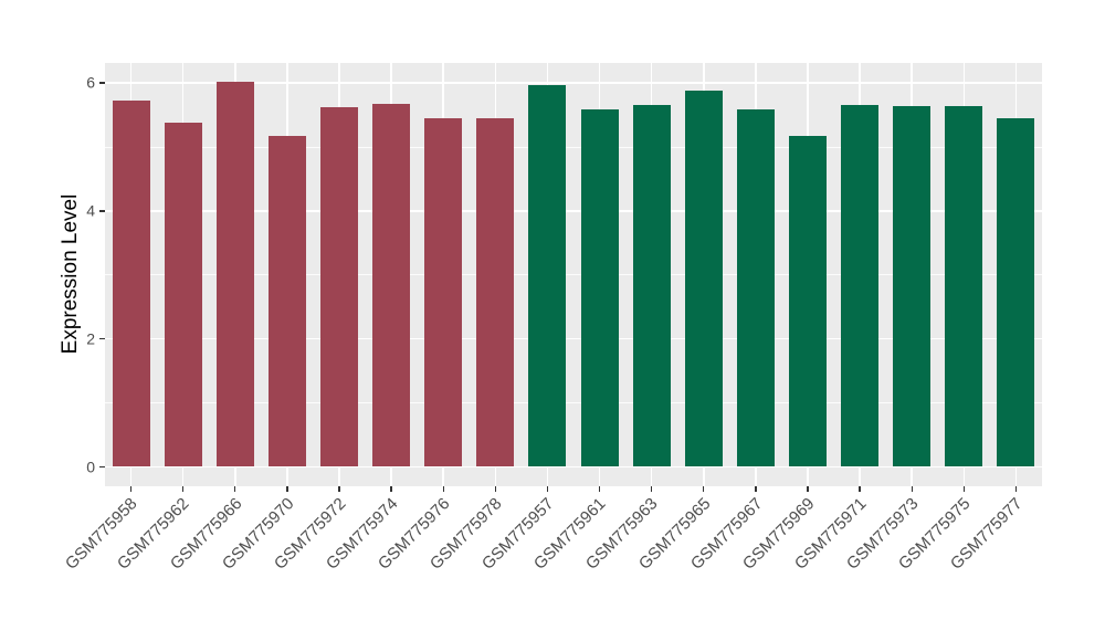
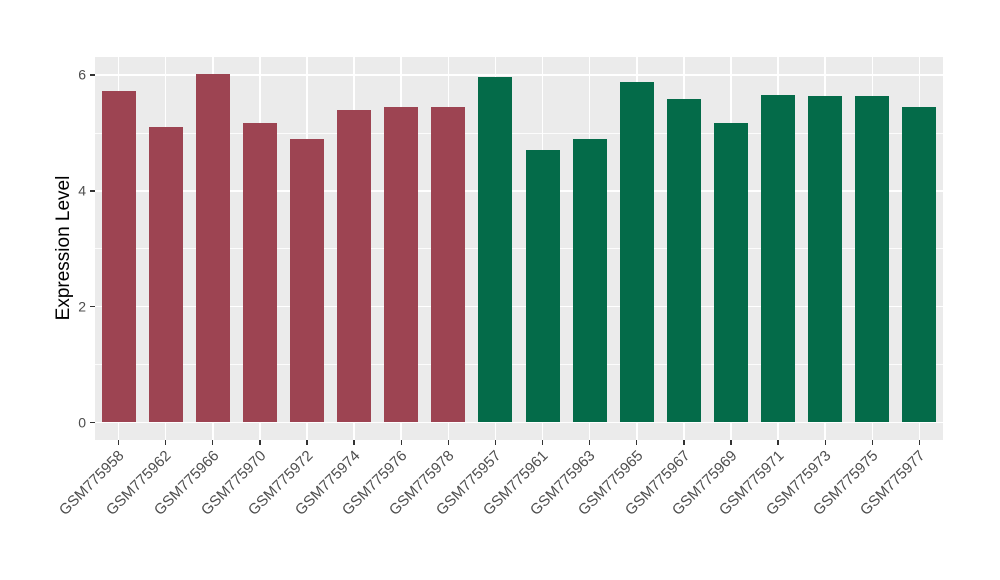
GSM775962: 5.4 -> 5.1
GSM775972: 5.6 -> 4.9
GSM775974: 5.7 -> 5.4
GSM775961: 5.6 -> 4.7
GSM775963: 5.7 -> 4.9
